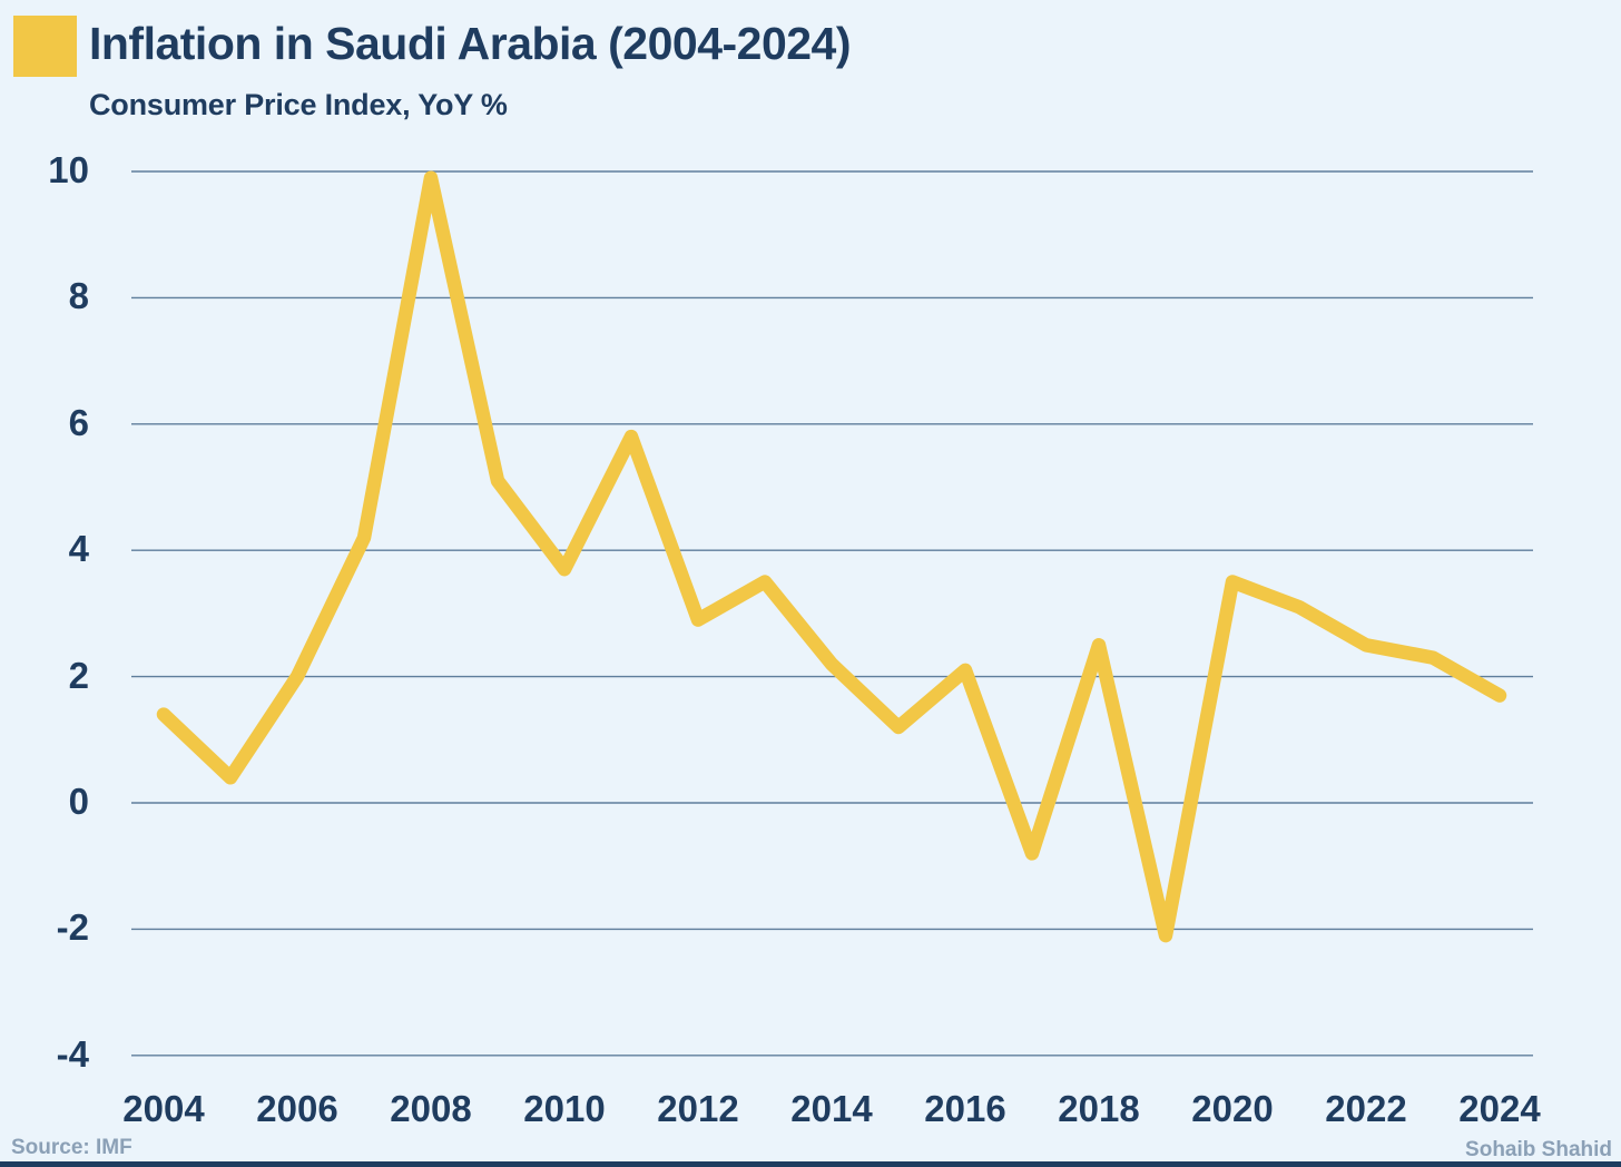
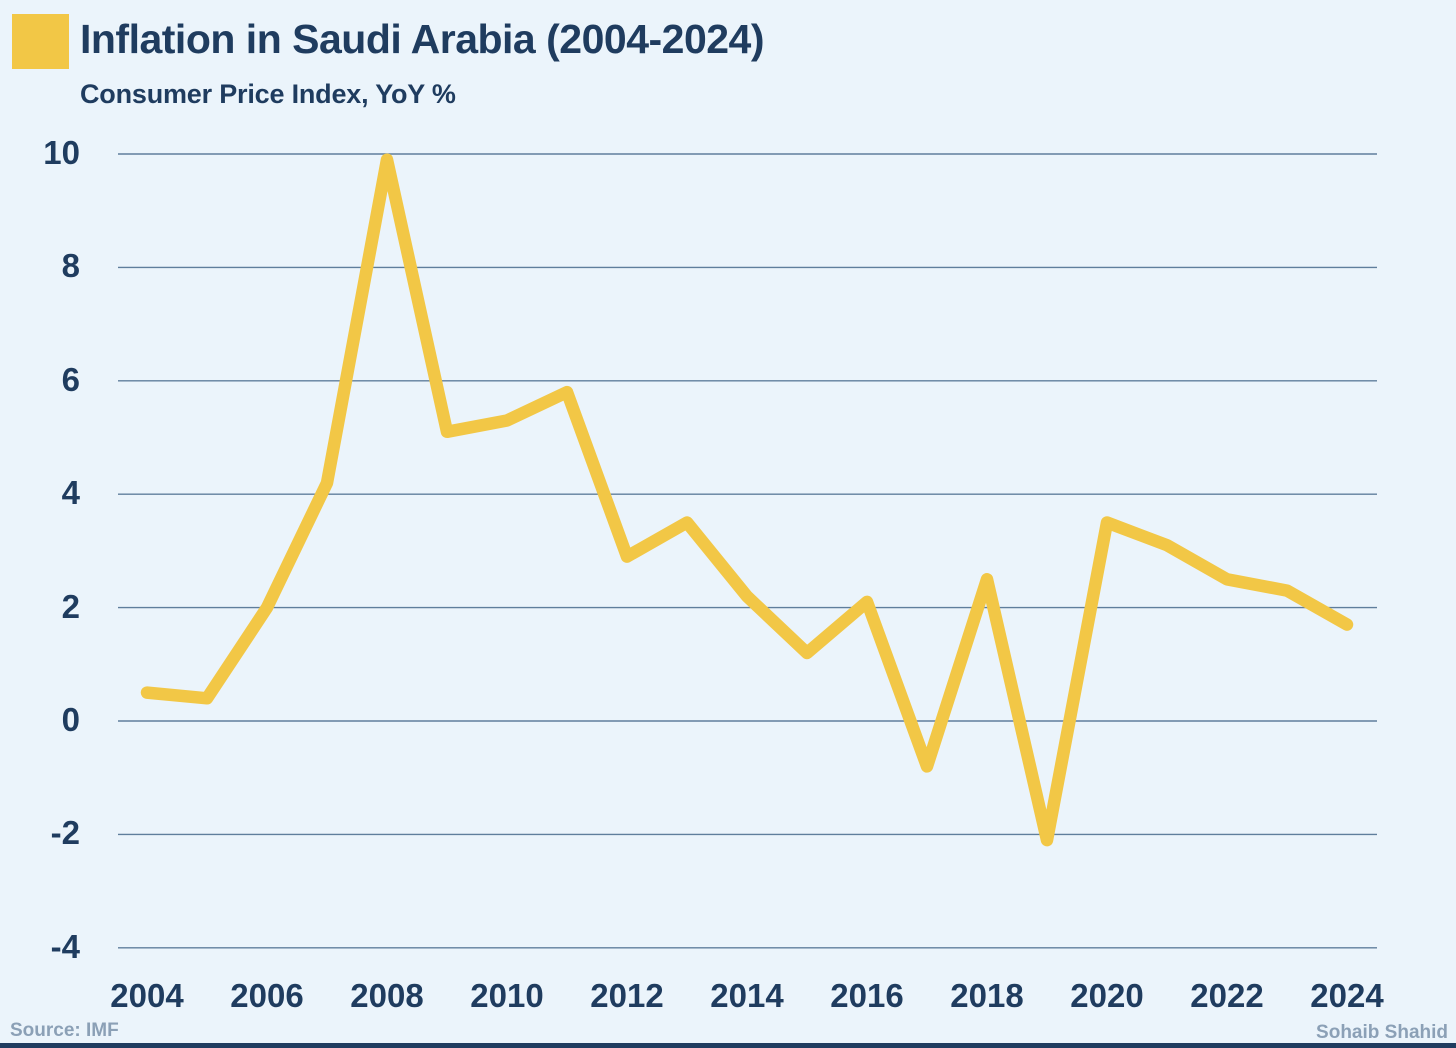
2004: 1.4 -> 0.5
2010: 3.7 -> 5.3
